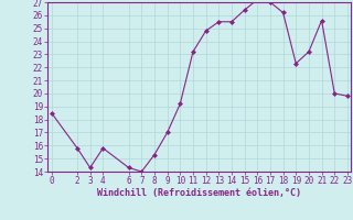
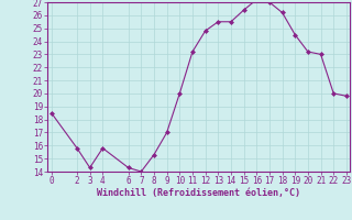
10: 19.2 -> 20.0
19: 22.3 -> 24.5
21: 25.6 -> 23.0
